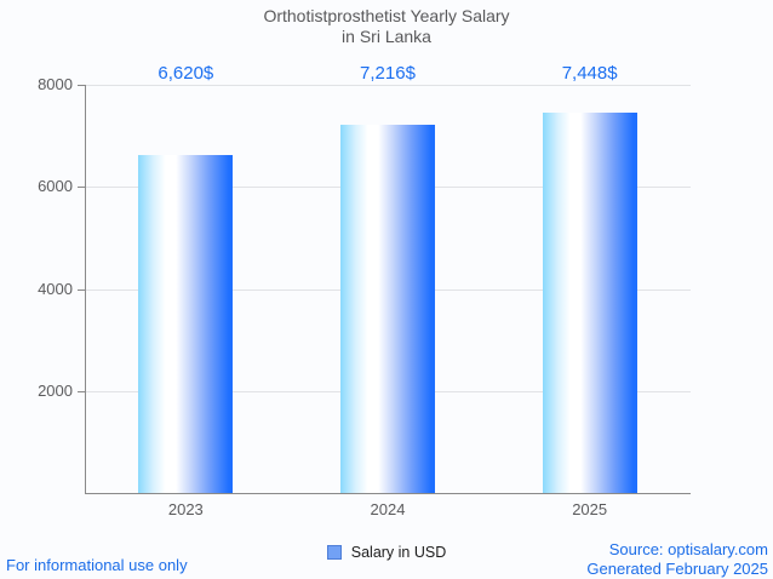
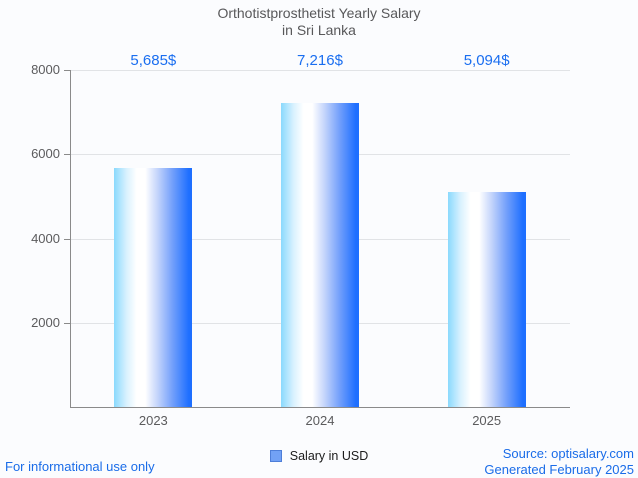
2023: 6,620 -> 5,685
2025: 7,448 -> 5,094
